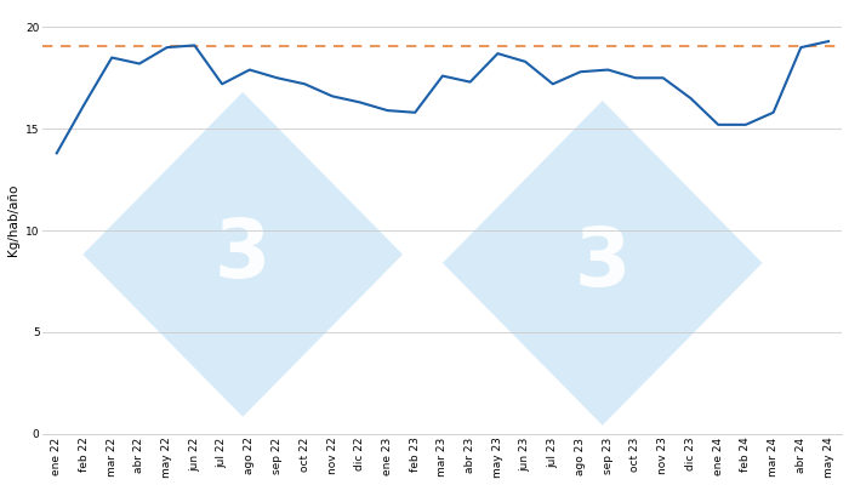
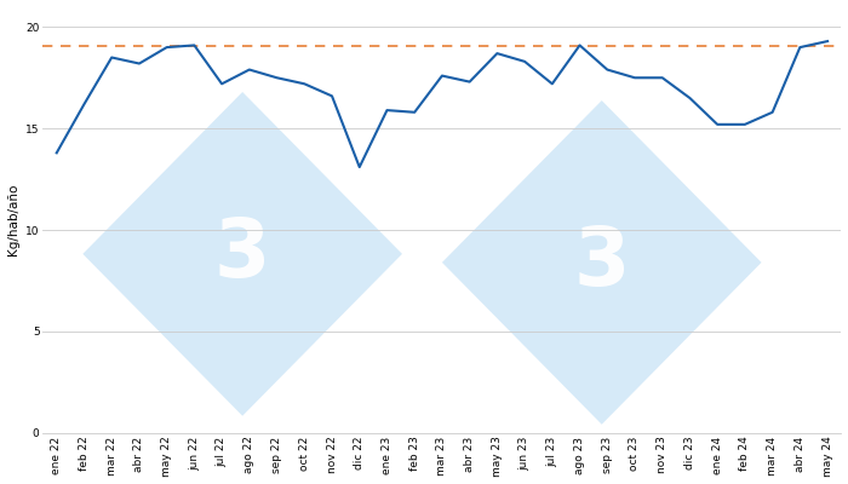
dic 22: 16.3 -> 13.1
ago 23: 17.8 -> 19.1
